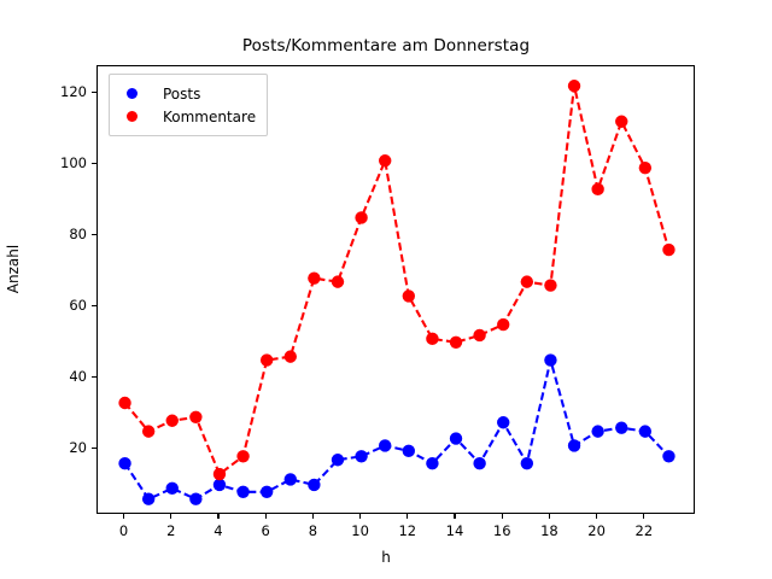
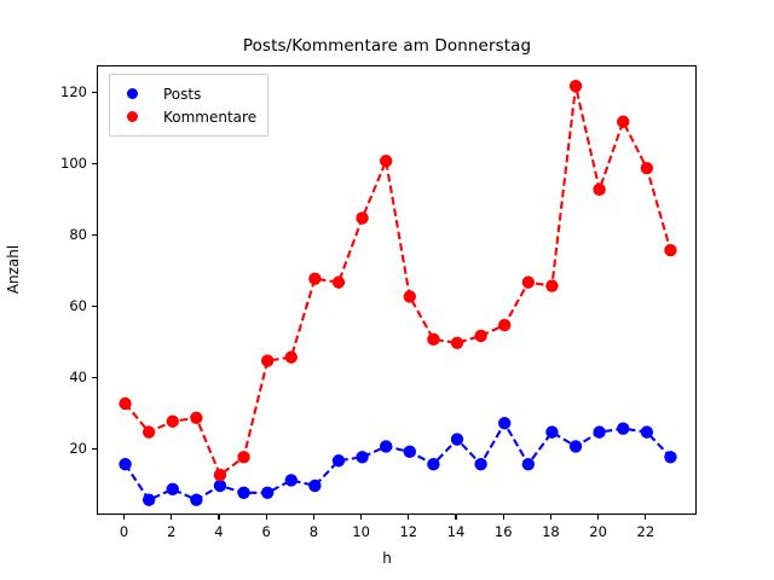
Posts/18: 45 -> 25
